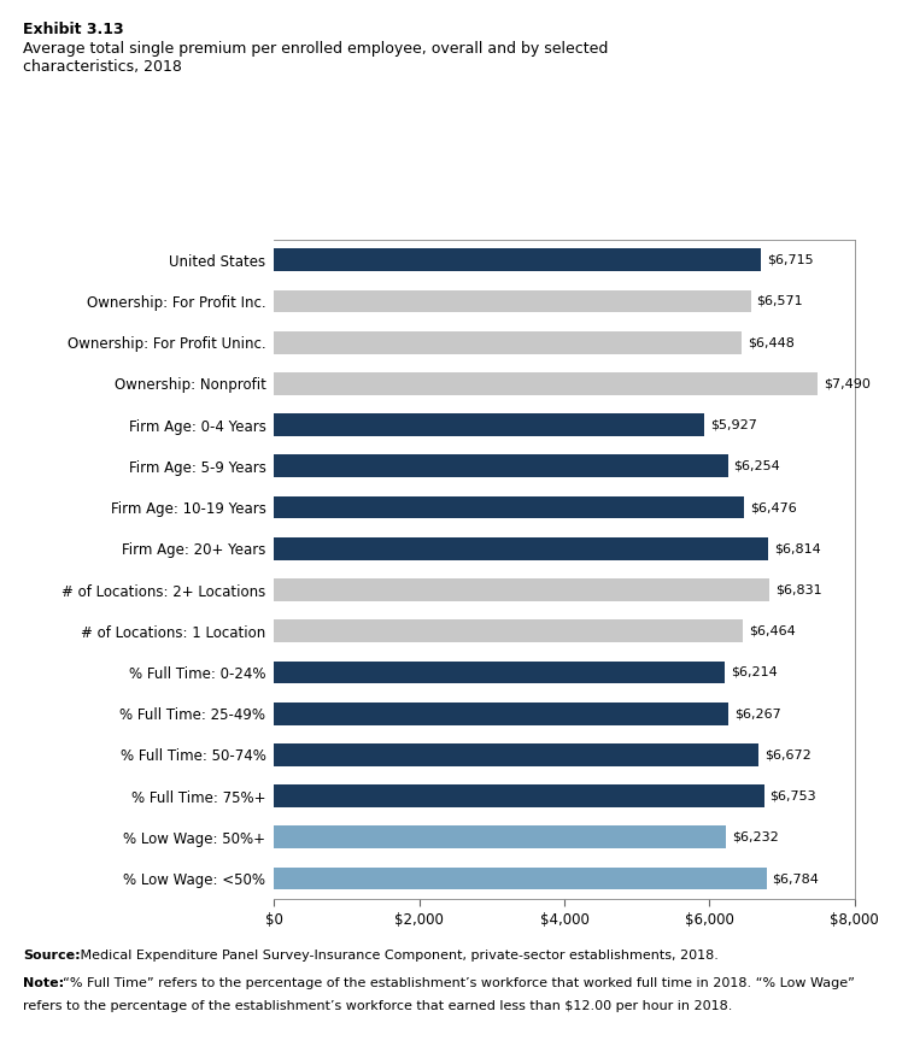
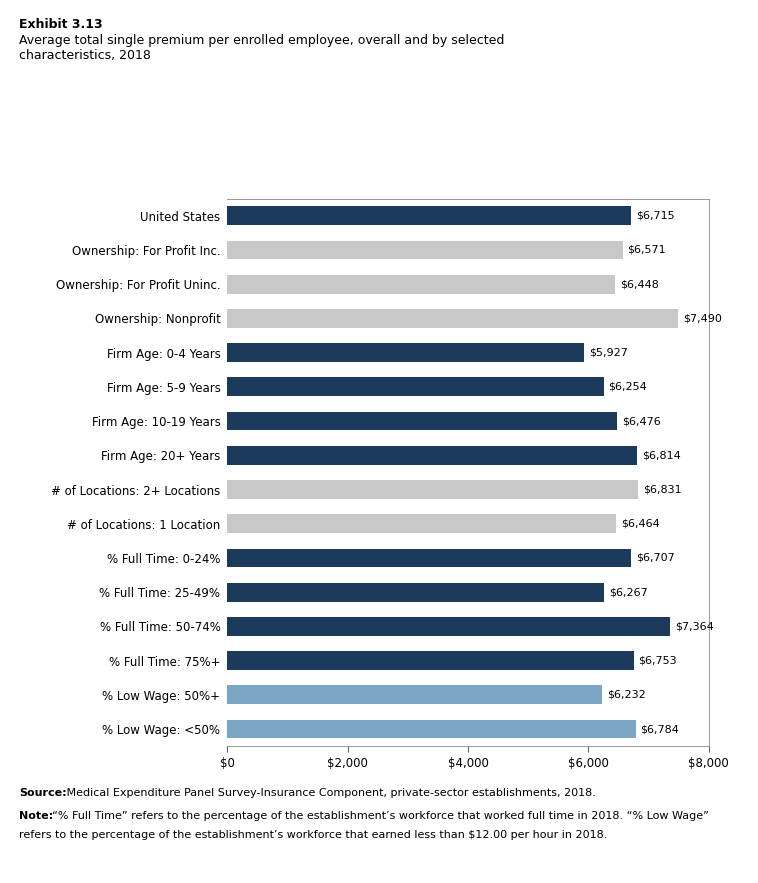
% Full Time: 0-24%: $6,214 -> $6,707
% Full Time: 50-74%: $6,672 -> $7,364
